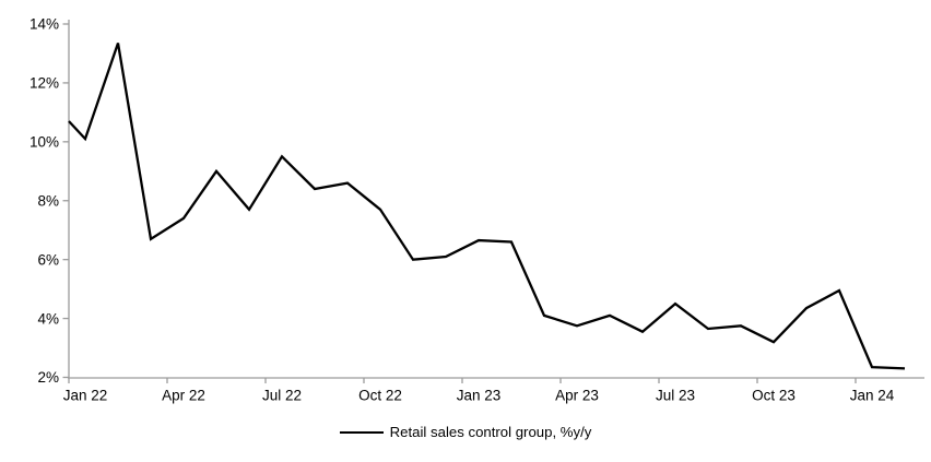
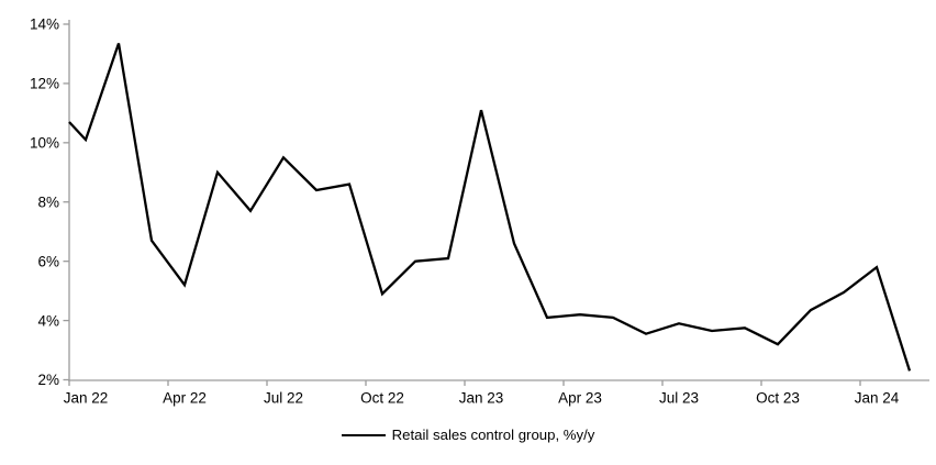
Apr 22: 7.4% -> 5.2%
Oct 22: 7.7% -> 4.9%
Jan 23: 6.7% -> 11.1%
Apr 23: 3.8% -> 4.2%
Jul 23: 4.5% -> 3.9%
Jan 24: 2.4% -> 5.8%
